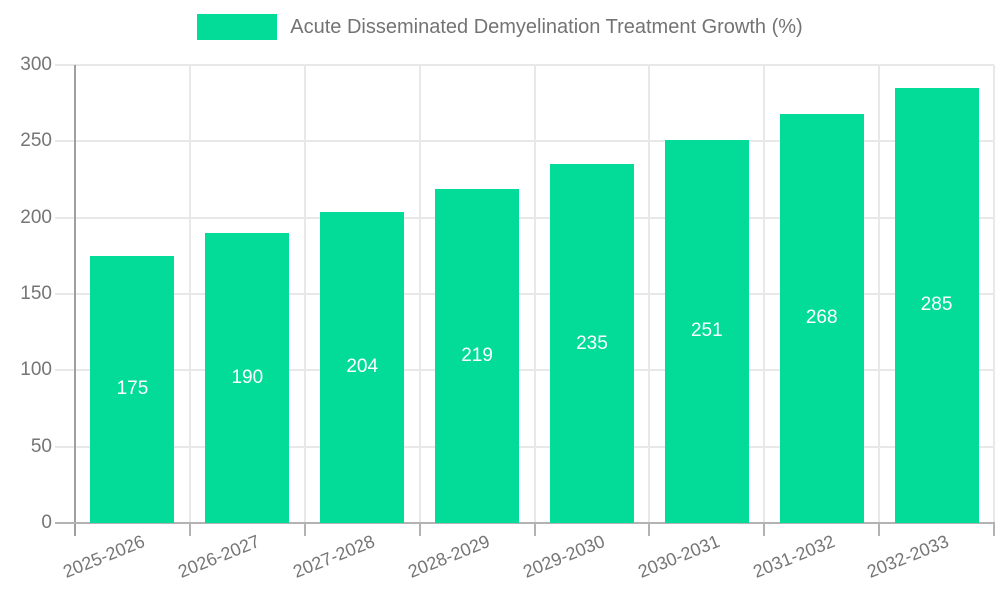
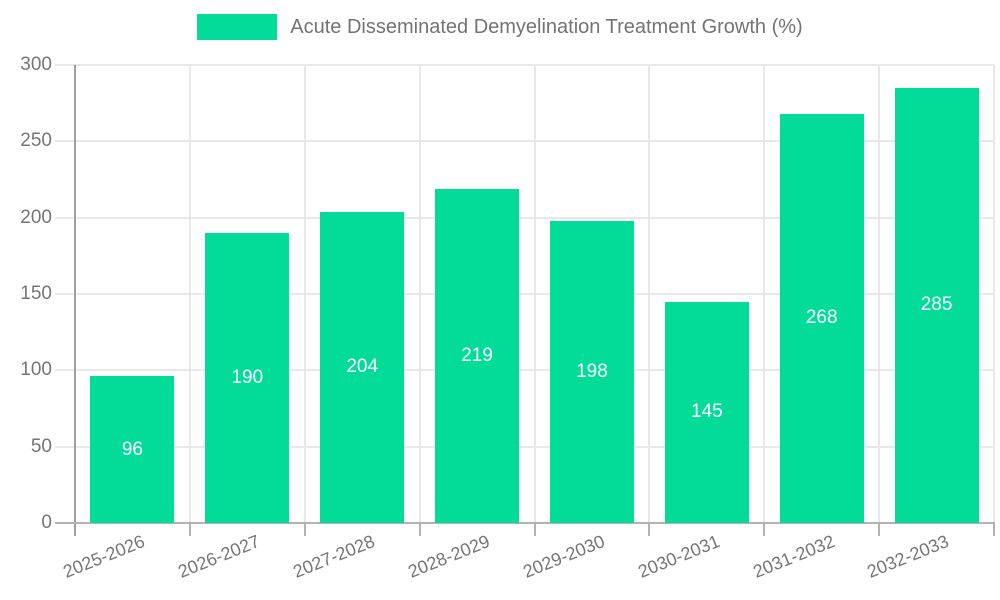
2025-2026: 175 -> 96
2029-2030: 235 -> 198
2030-2031: 251 -> 145
